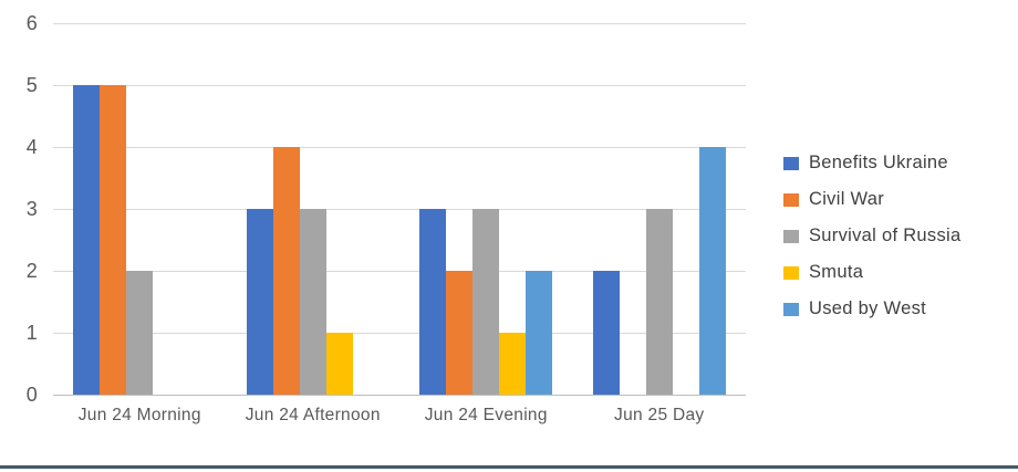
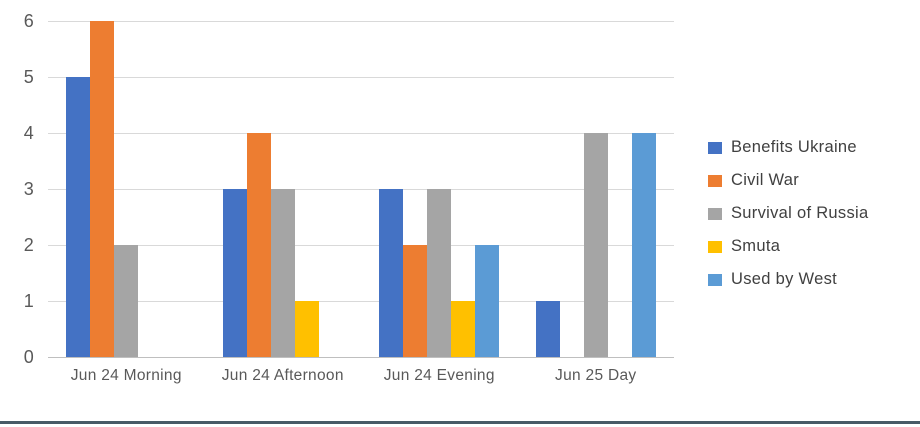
Civil War/Jun 24 Morning: 5 -> 6
Benefits Ukraine/Jun 25 Day: 2 -> 1
Survival of Russia/Jun 25 Day: 3 -> 4
